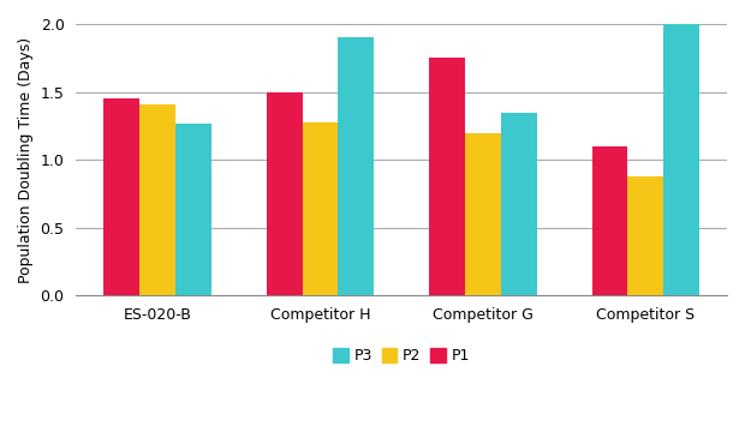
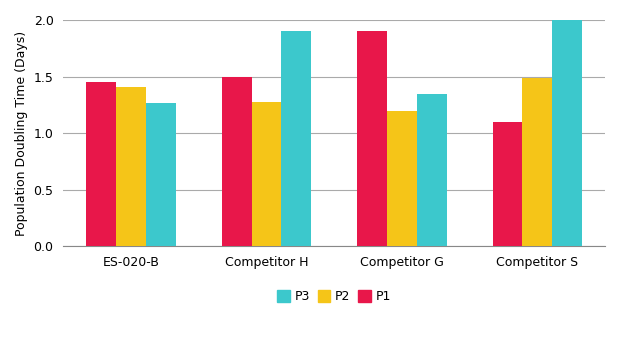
P1/Competitor G: 1.75 -> 1.90
P2/Competitor S: 0.88 -> 1.49
